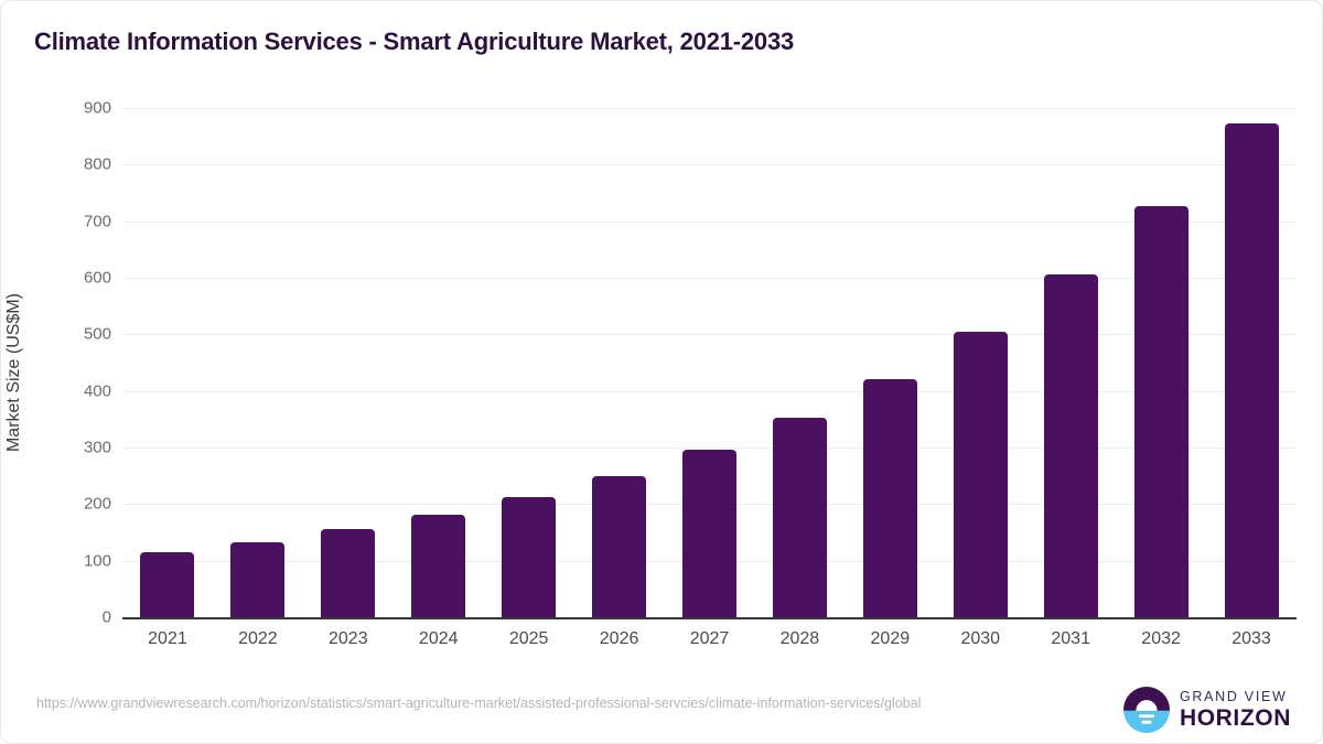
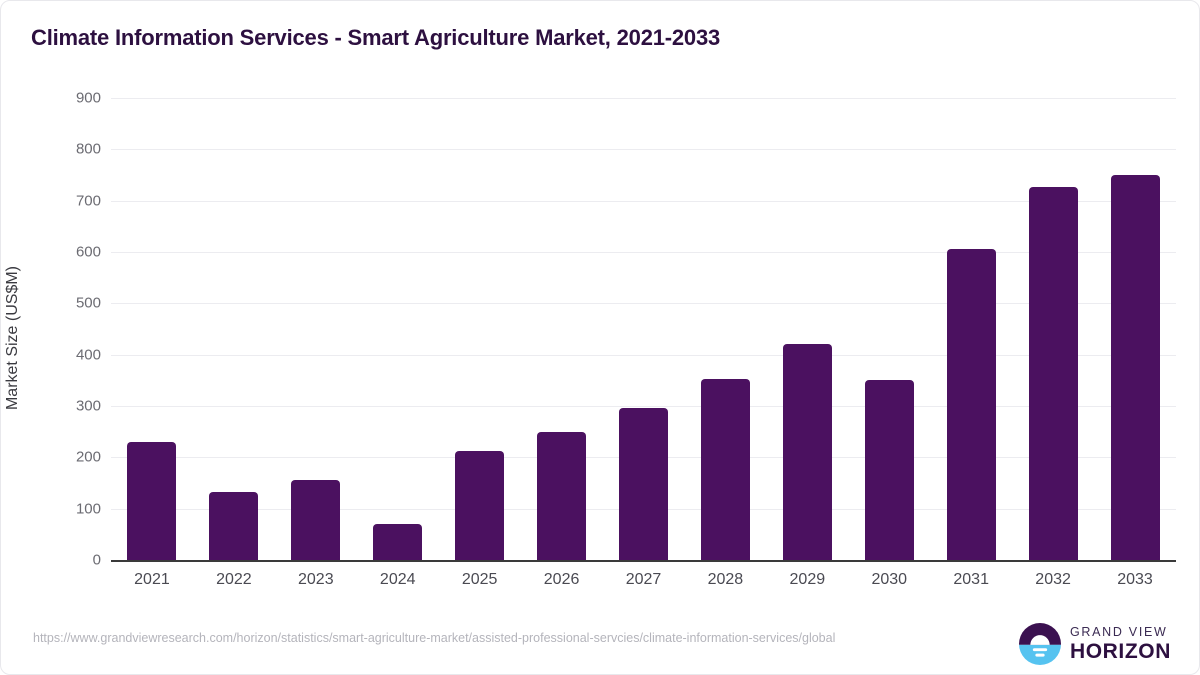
2021: 120 -> 230
2024: 180 -> 70
2030: 500 -> 350
2033: 870 -> 750
